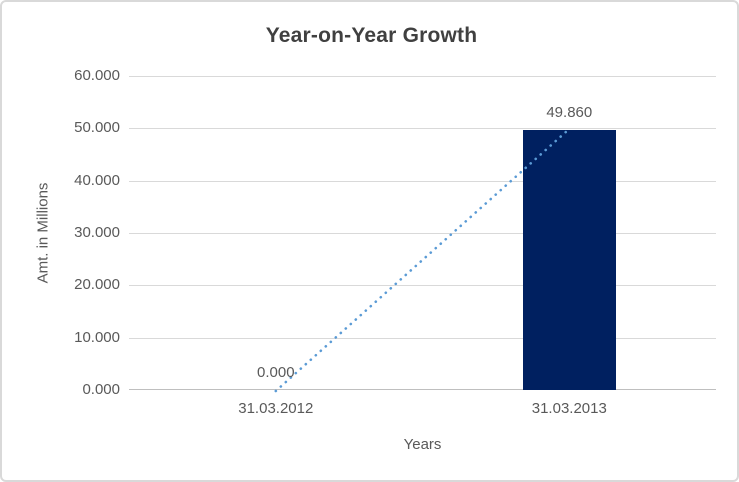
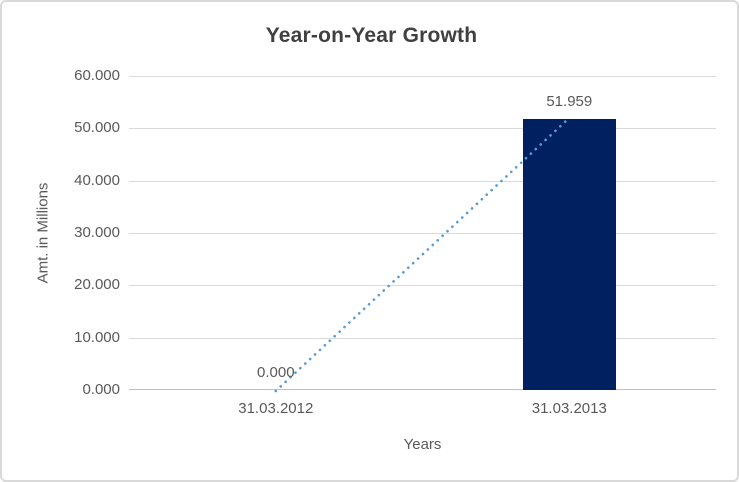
31.03.2013: 49.860 -> 51.959
